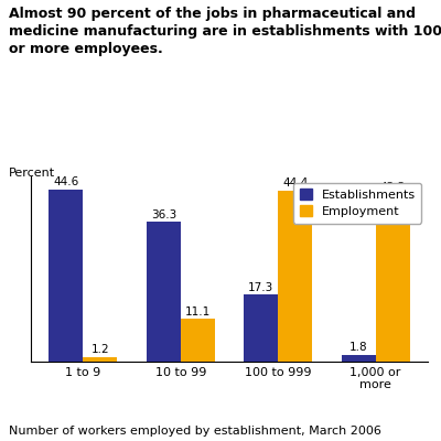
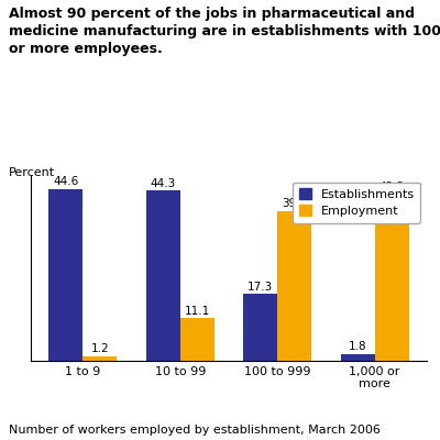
Establishments/10 to 99: 36.3 -> 44.3
Employment/100 to 999: 44.4 -> 39.0
